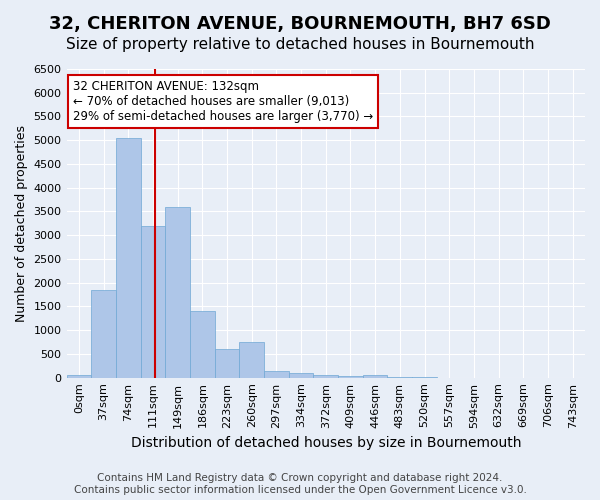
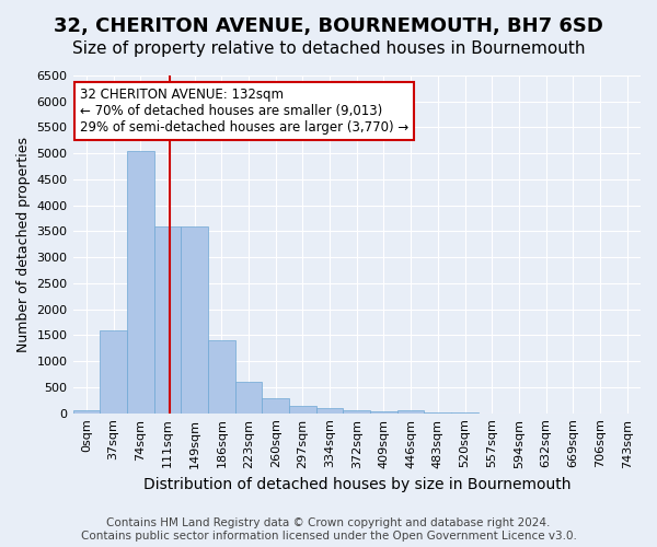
37sqm: 1850 -> 1600
111sqm: 3200 -> 3600
260sqm: 750 -> 280
